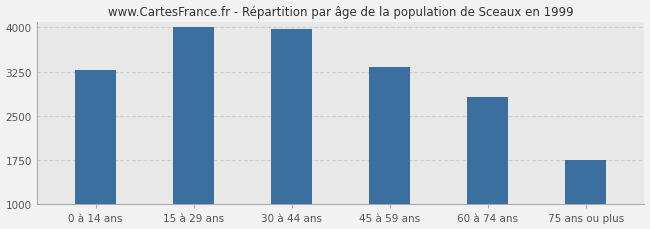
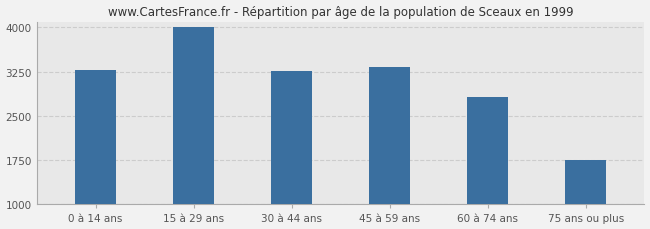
30 à 44 ans: 3980 -> 3260
